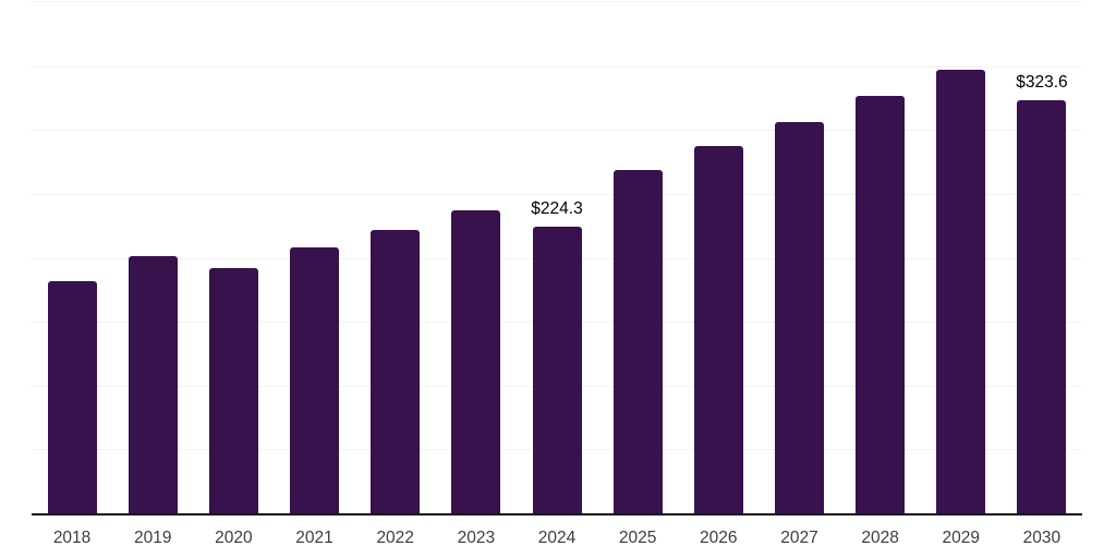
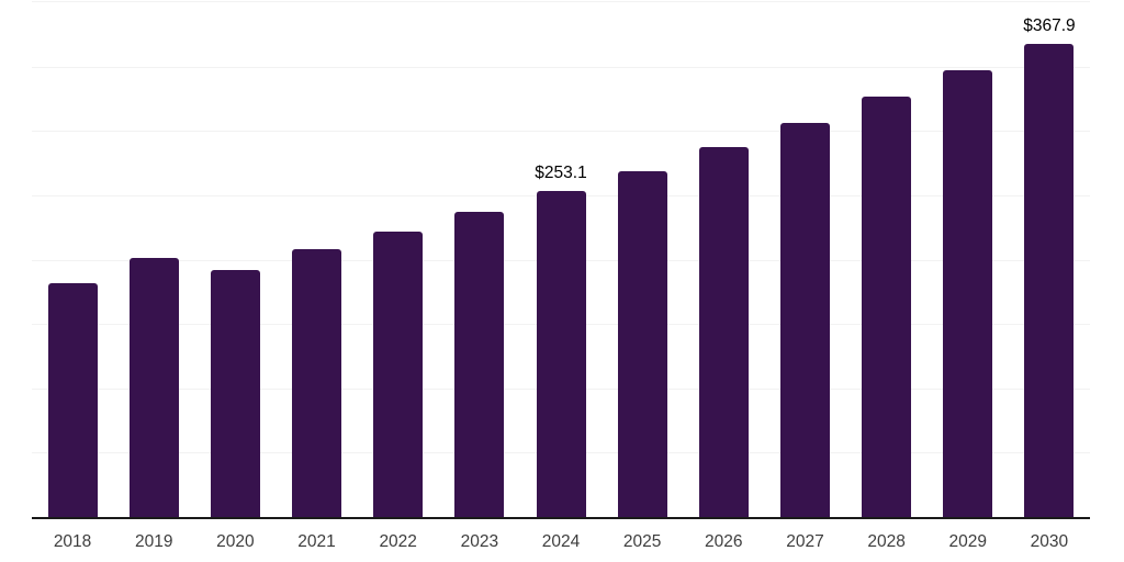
2024: $224.3 -> $253.1
2030: $323.6 -> $367.9
